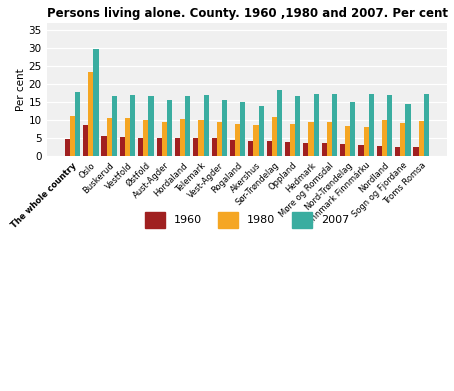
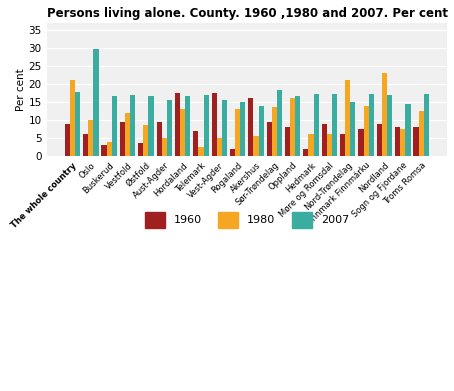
1960/The whole country: 4.8 -> 9.0
1980/The whole country: 11.0 -> 21.0
1960/Oslo: 8.6 -> 6.0
1980/Oslo: 23.3 -> 10.0
1960/Buskerud: 5.5 -> 3.0
1980/Buskerud: 10.4 -> 4.0
1960/Vestfold: 5.2 -> 9.5
1980/Vestfold: 10.4 -> 12.0
1960/Østfold: 5.1 -> 3.5
1980/Østfold: 10.0 -> 8.5
1960/Aust-Agder: 5.0 -> 9.5
1980/Aust-Agder: 9.5 -> 5.0
1960/Hordaland: 5.0 -> 17.5
1980/Hordaland: 10.3 -> 13.0
1960/Telemark: 5.0 -> 7.0
1980/Telemark: 10.1 -> 2.5
1960/Vest-Agder: 4.9 -> 17.5
1980/Vest-Agder: 9.5 -> 5.0
1960/Rogaland: 4.5 -> 2.0
1980/Rogaland: 8.9 -> 13.0
1960/Akershus: 4.2 -> 16.0
1980/Akershus: 8.6 -> 5.5
1960/Sør-Trøndelag: 4.2 -> 9.5
1980/Sør-Trøndelag: 10.8 -> 13.5
1960/Oppland: 4.0 -> 8.0
1980/Oppland: 9.0 -> 16.0
1960/Hedmark: 3.7 -> 2.0
1980/Hedmark: 9.5 -> 6.0
1960/Møre og Romsdal: 3.5 -> 9.0
1980/Møre og Romsdal: 9.5 -> 6.0
1960/Nord-Trøndelag: 3.2 -> 6.0
1980/Nord-Trøndelag: 8.3 -> 21.0
1960/Finnmark Finnmárku: 3.0 -> 7.5
1980/Finnmark Finnmárku: 8.0 -> 14.0
1960/Nordland: 2.8 -> 9.0
1980/Nordland: 9.9 -> 23.0
1960/Sogn og Fjordane: 2.5 -> 8.0
1980/Sogn og Fjordane: 9.1 -> 7.5
1960/Troms Romsa: 2.6 -> 8.0
1980/Troms Romsa: 9.6 -> 12.5
